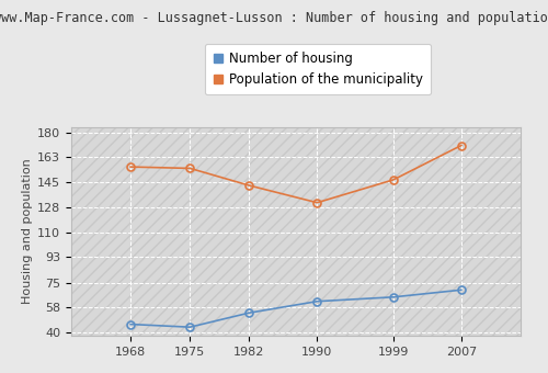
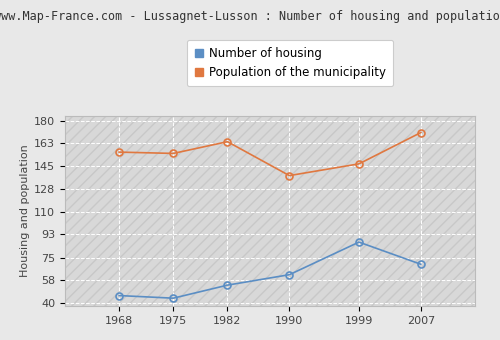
Population of the municipality/1982: 143 -> 164
Population of the municipality/1990: 131 -> 138
Number of housing/1999: 65 -> 87
